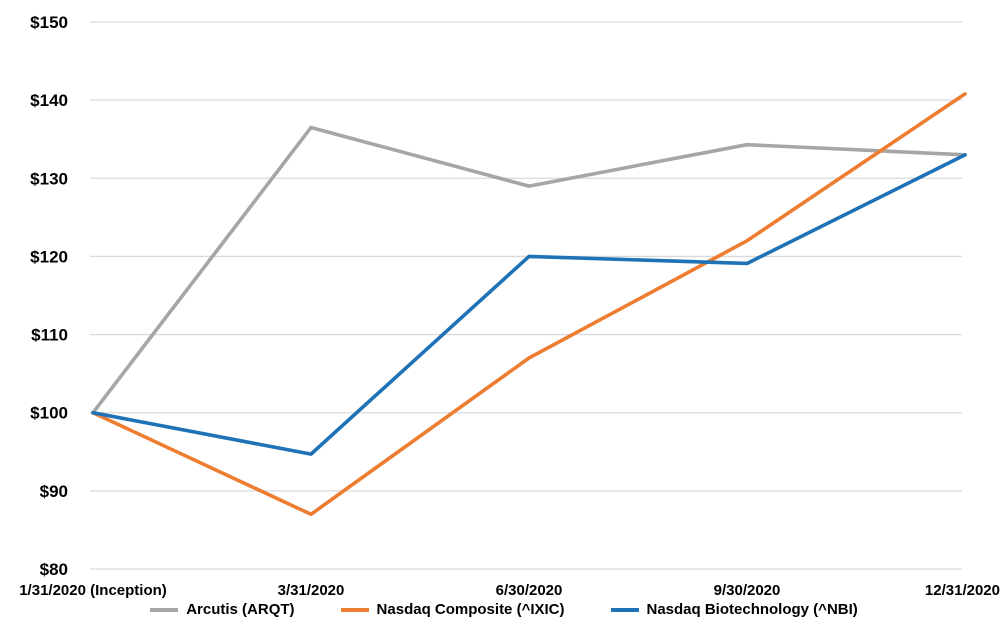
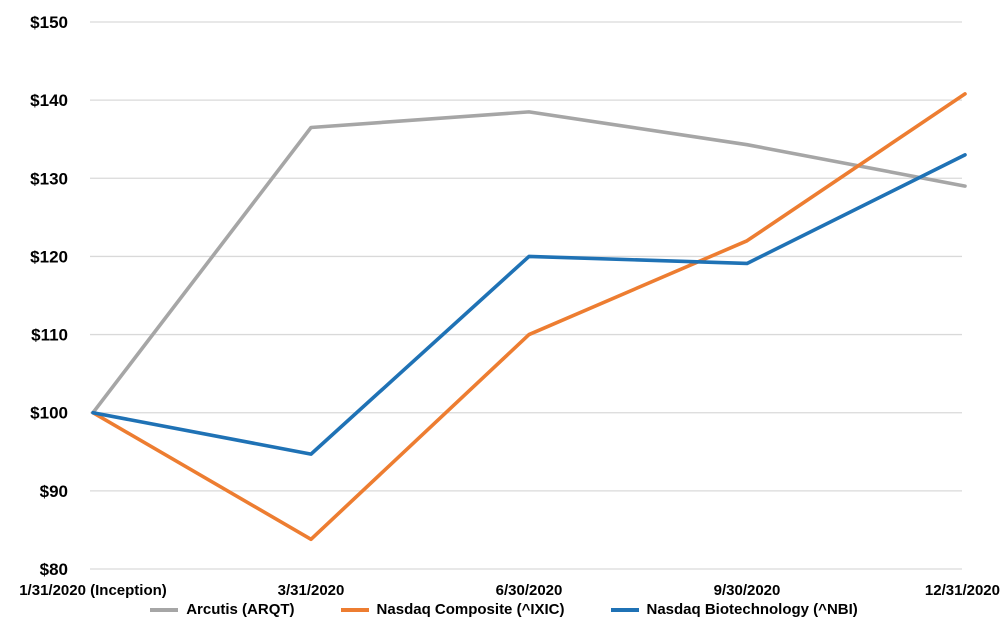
Nasdaq Composite (^IXIC)/3/31/2020: $87 -> $84
Arcutis (ARQT)/6/30/2020: $129 -> $138
Nasdaq Composite (^IXIC)/6/30/2020: $107 -> $110
Arcutis (ARQT)/12/31/2020: $133 -> $129
